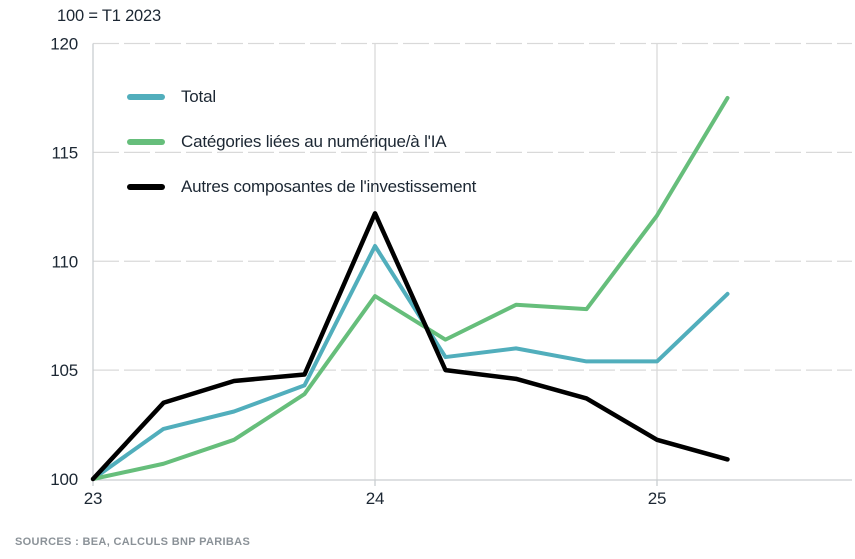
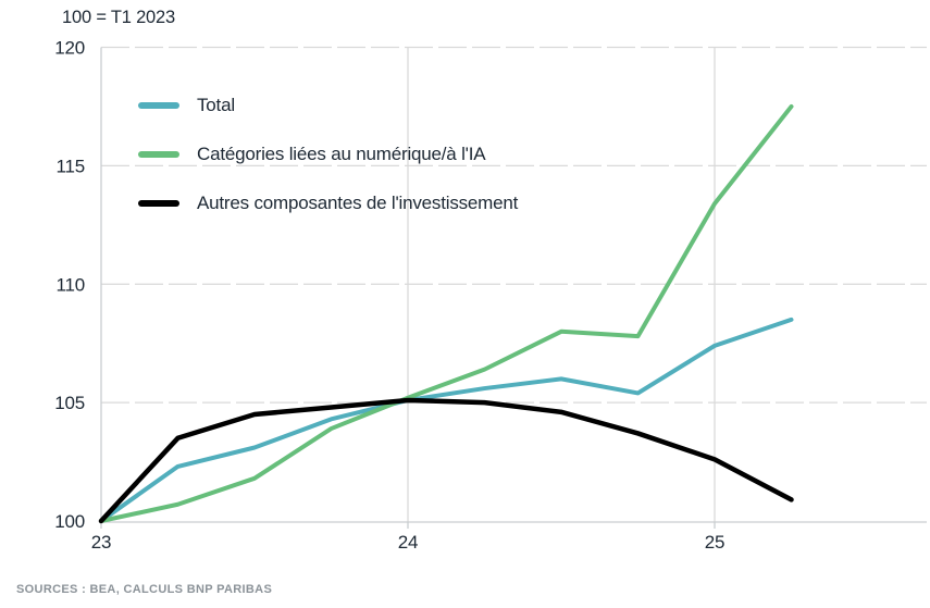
Total/24: 110.7 -> 105.1
Catégories liées au numérique/à l'IA/24: 108.4 -> 105.2
Autres composantes de l'investissement/24: 112.2 -> 105.1
Total/25: 105.4 -> 107.4
Catégories liées au numérique/à l'IA/25: 112.1 -> 113.4
Autres composantes de l'investissement/25: 101.8 -> 102.6
